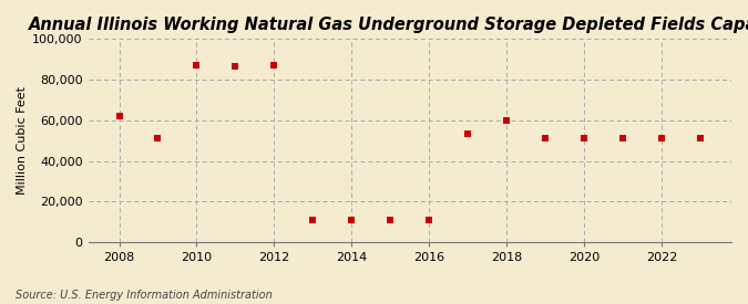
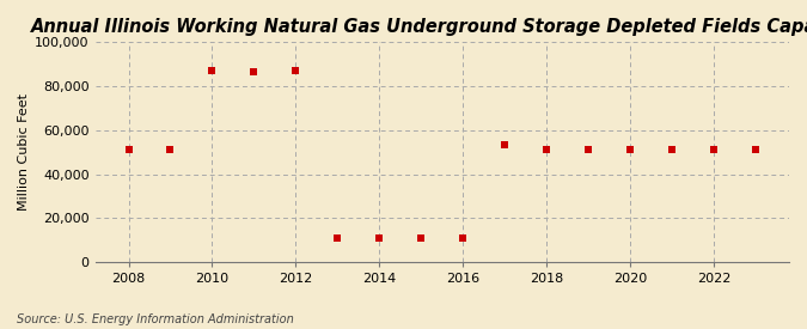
2008: 62,000 -> 51,000
2018: 60,000 -> 51,000
